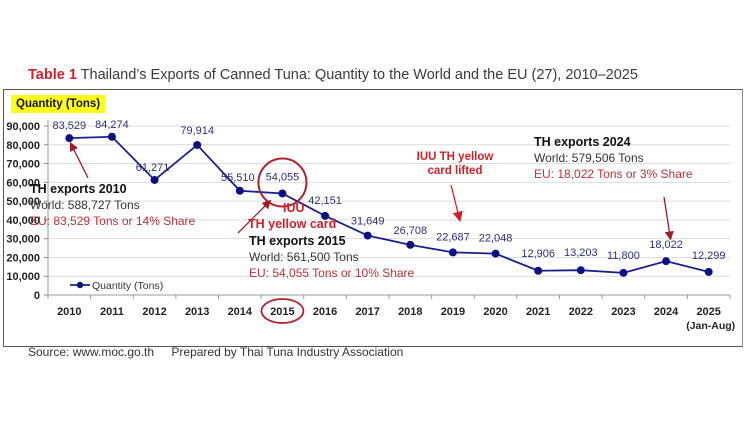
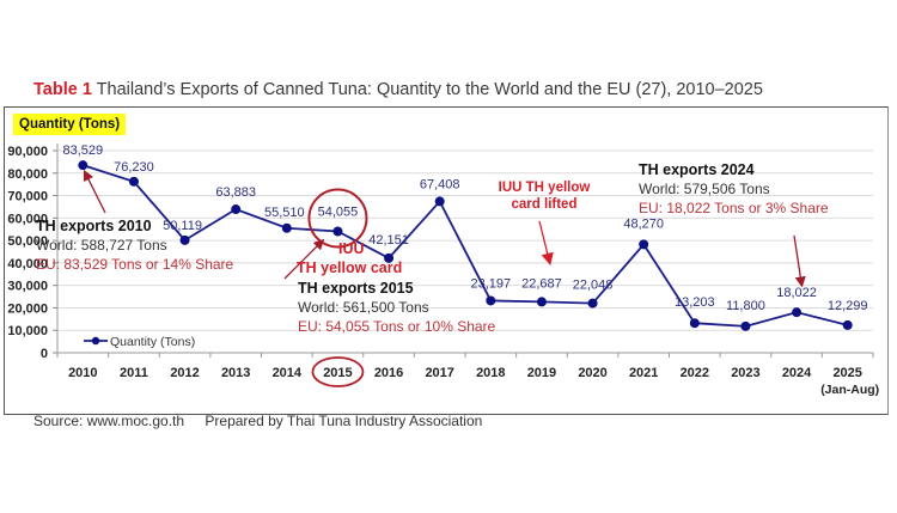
2011: 84,274 -> 76,230
2012: 61,271 -> 50,119
2013: 79,914 -> 63,883
2017: 31,649 -> 67,408
2018: 26,708 -> 23,197
2021: 12,906 -> 48,270
